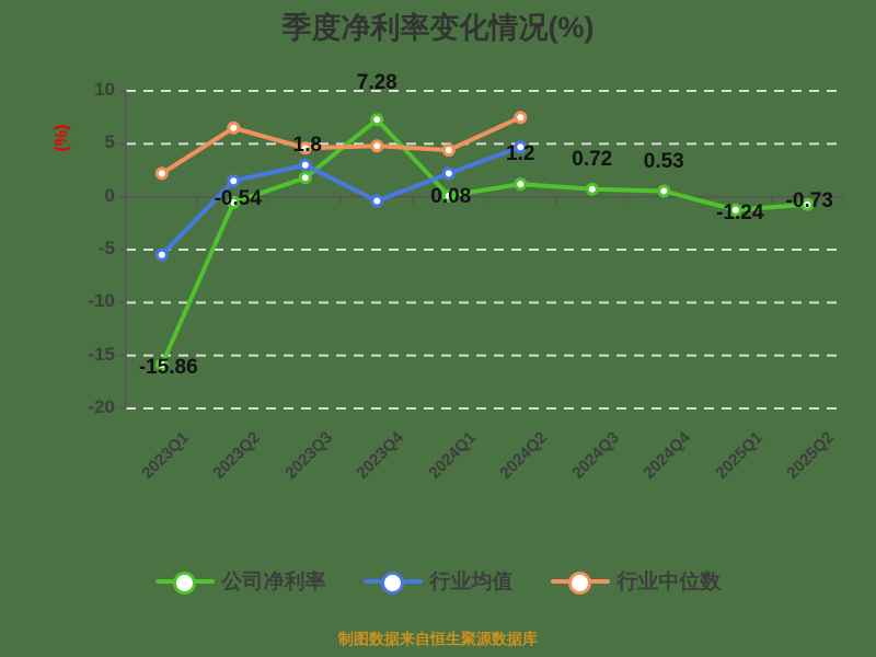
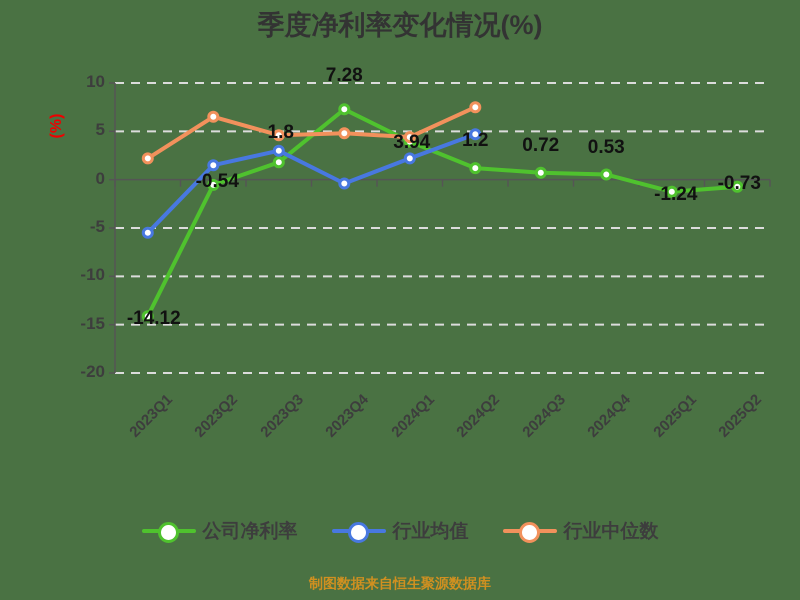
公司净利率/2023Q1: -15.86 -> -14.12
公司净利率/2024Q1: 0.08 -> 3.94
